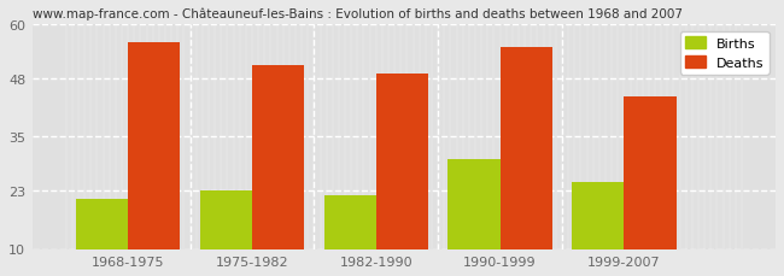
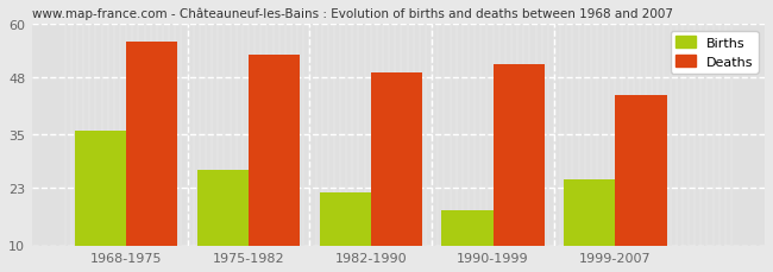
Births/1968-1975: 21 -> 36
Births/1975-1982: 23 -> 27
Deaths/1975-1982: 51 -> 53
Births/1990-1999: 30 -> 18
Deaths/1990-1999: 55 -> 51
